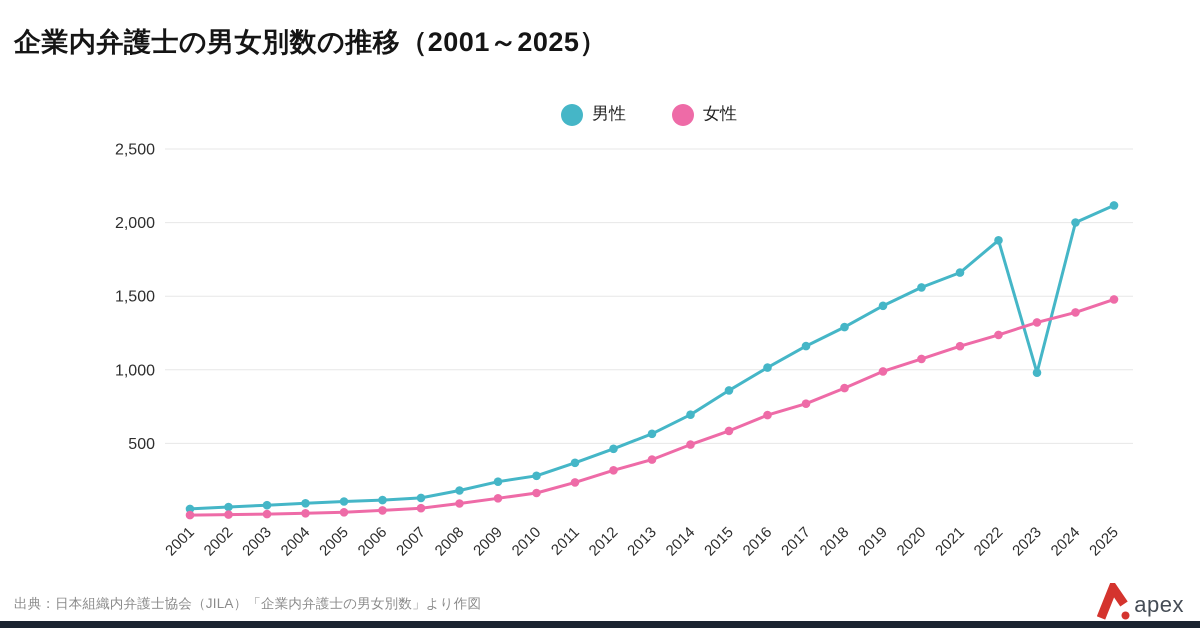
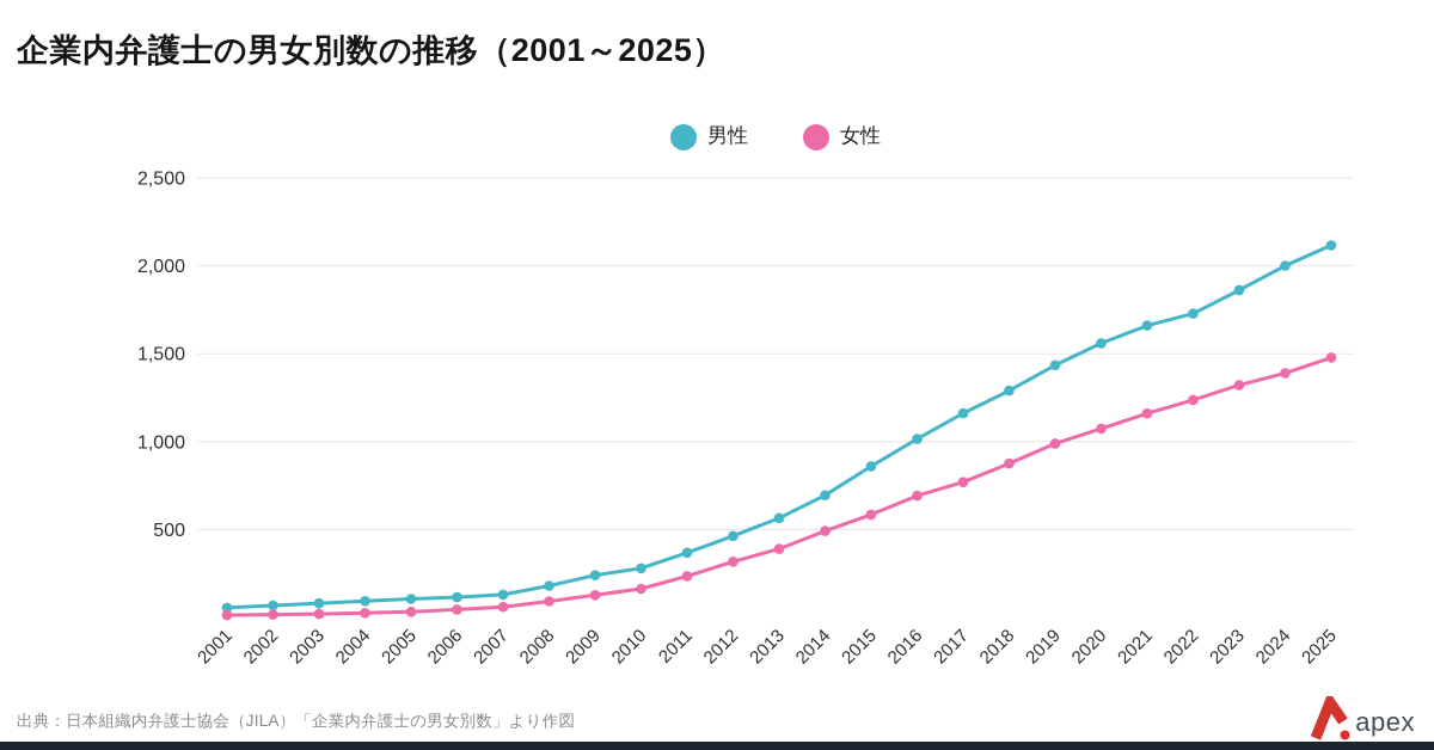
男性/2022: 1880 -> 1730
男性/2023: 980 -> 1860
